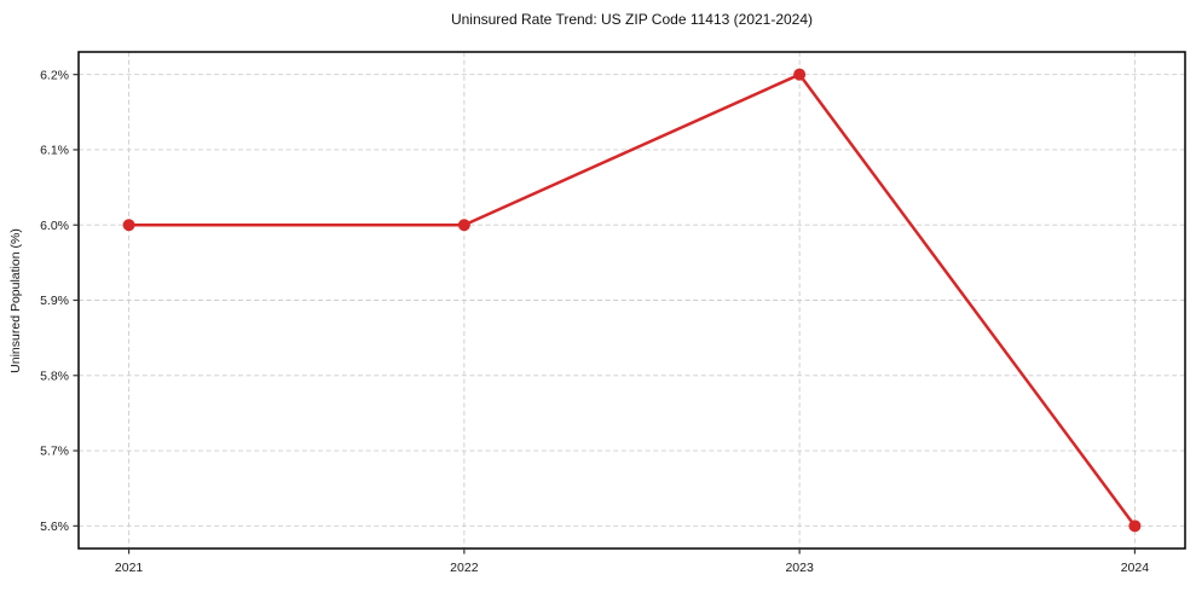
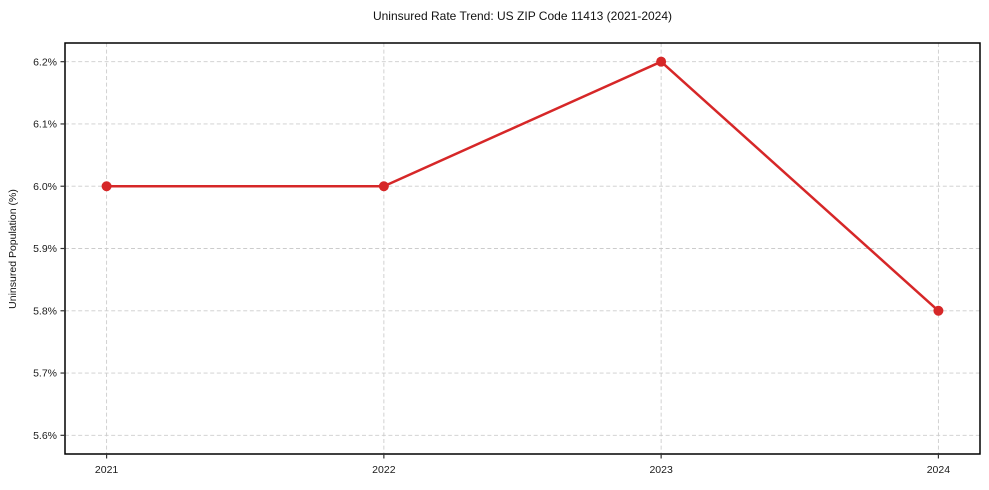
2024: 5.6% -> 5.8%
